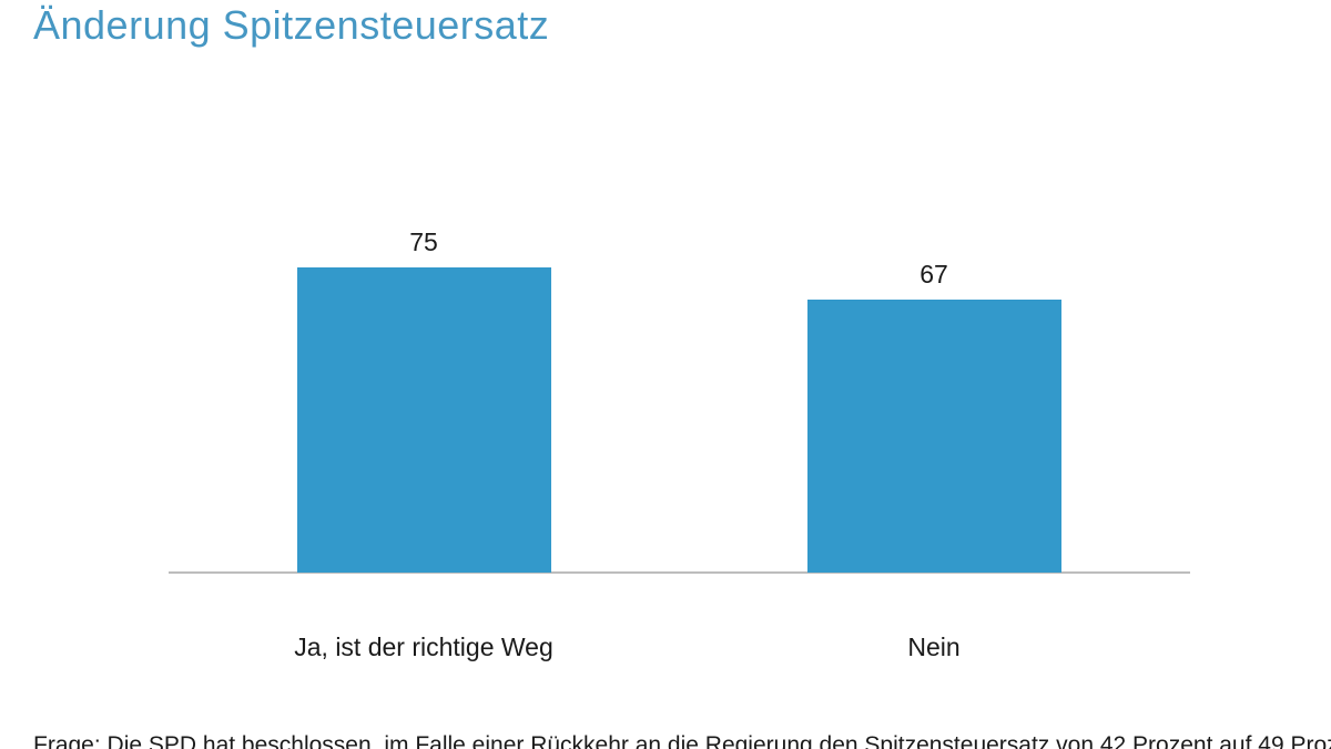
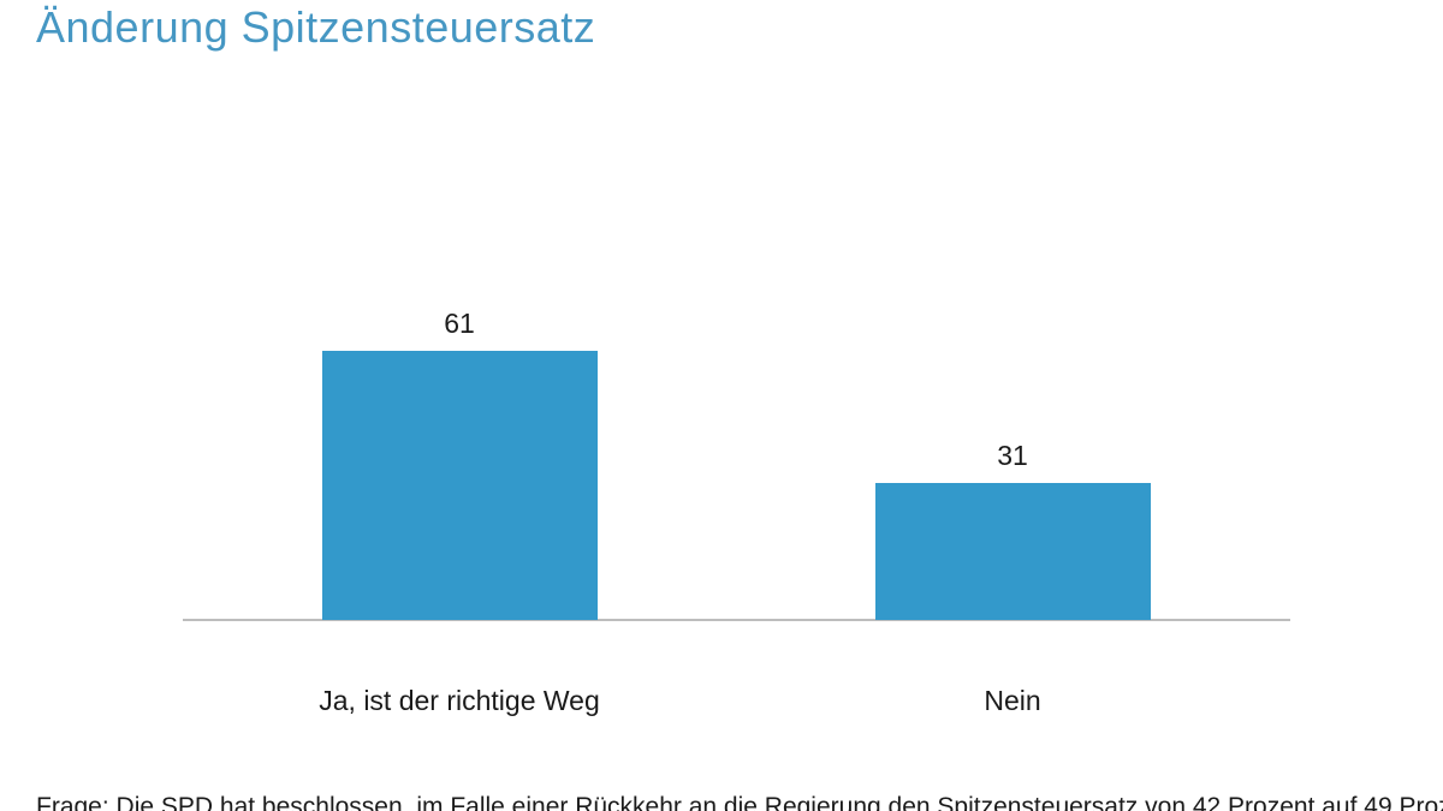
Ja, ist der richtige Weg: 75 -> 61
Nein: 67 -> 31
